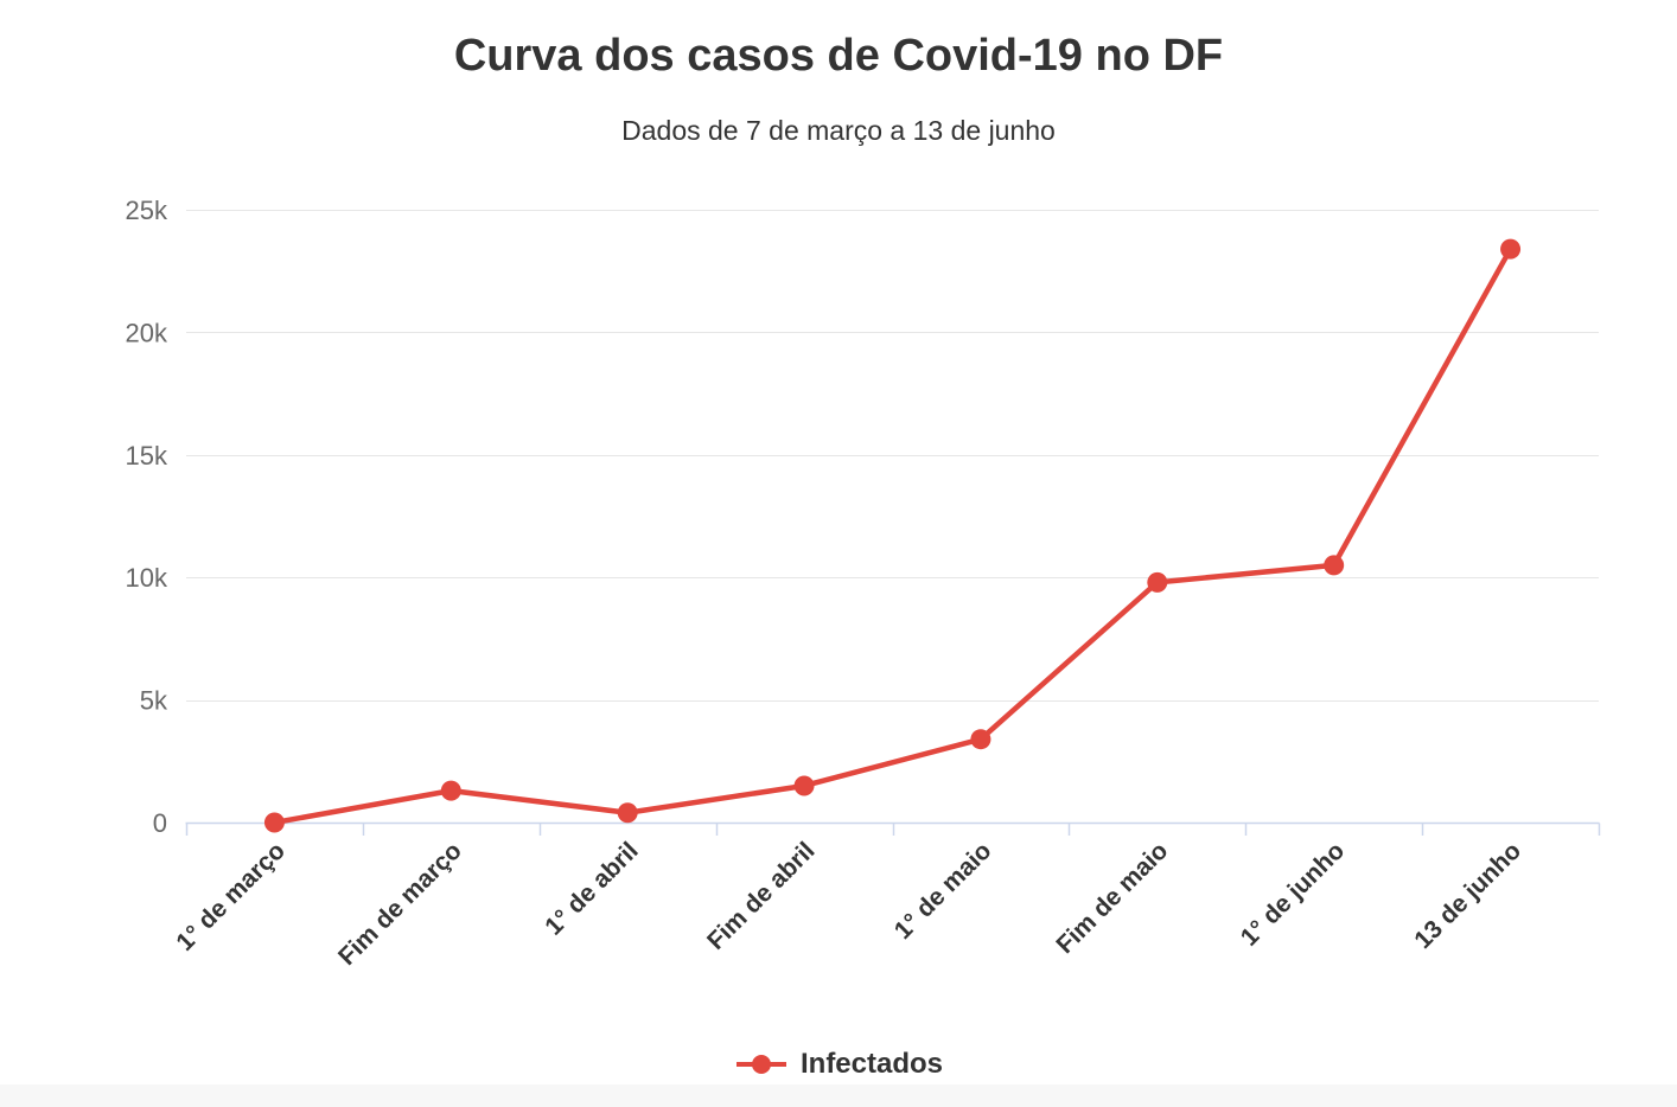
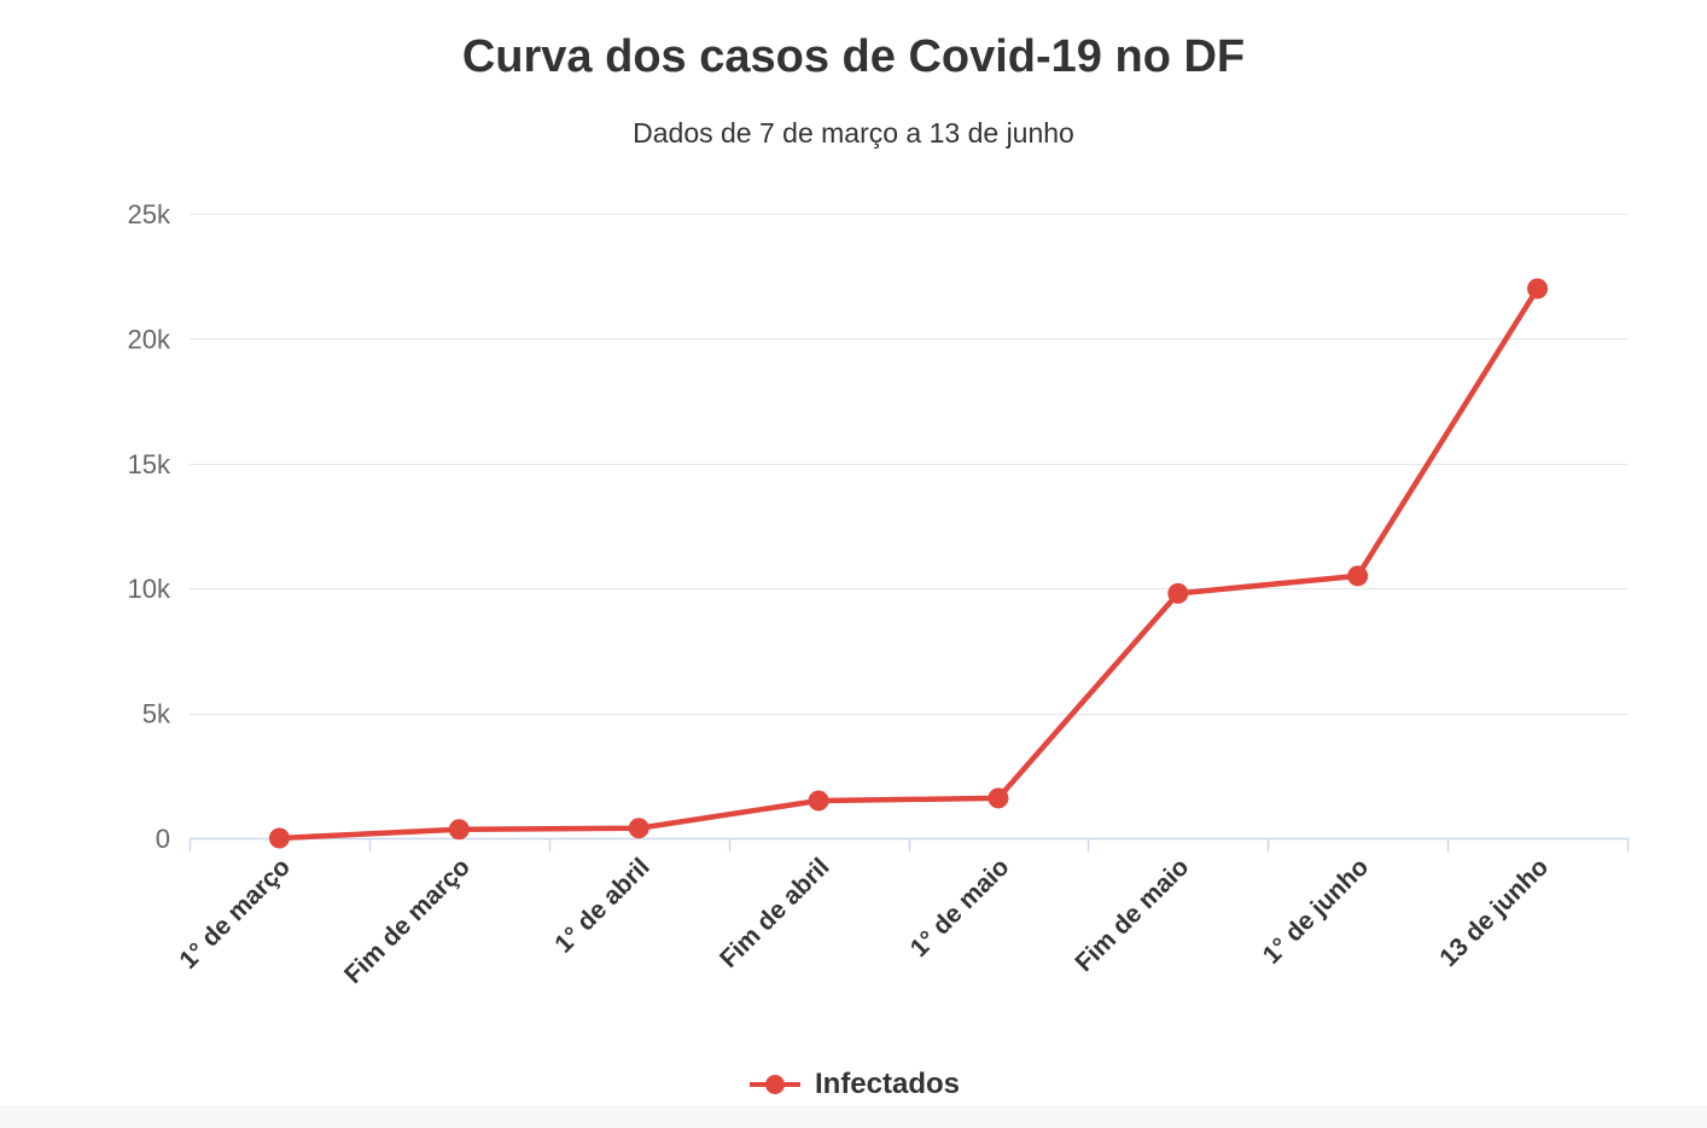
Fim de março: 1.3k -> 0.4k
1° de maio: 3.4k -> 1.6k
13 de junho: 23.4k -> 22.0k
